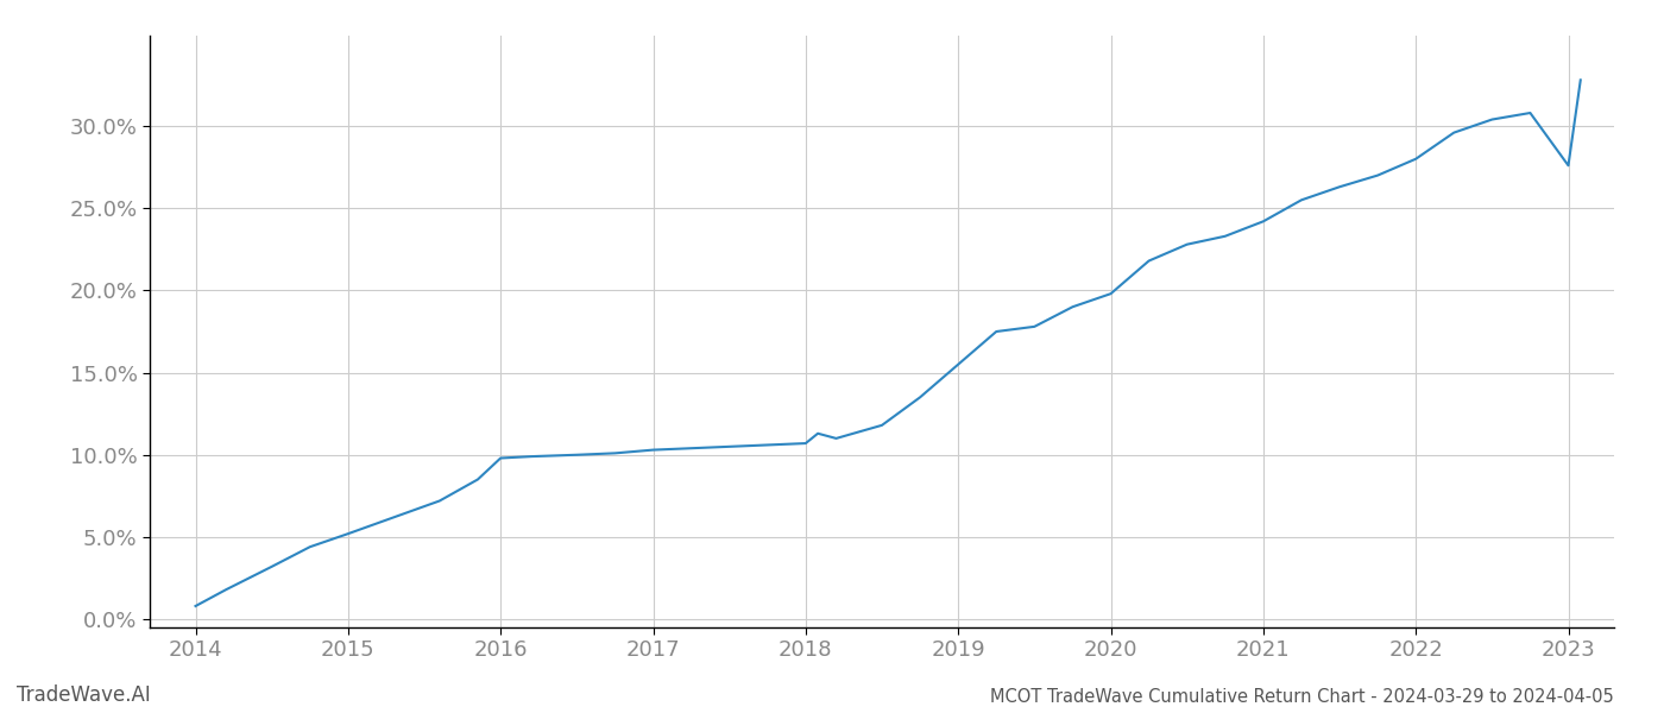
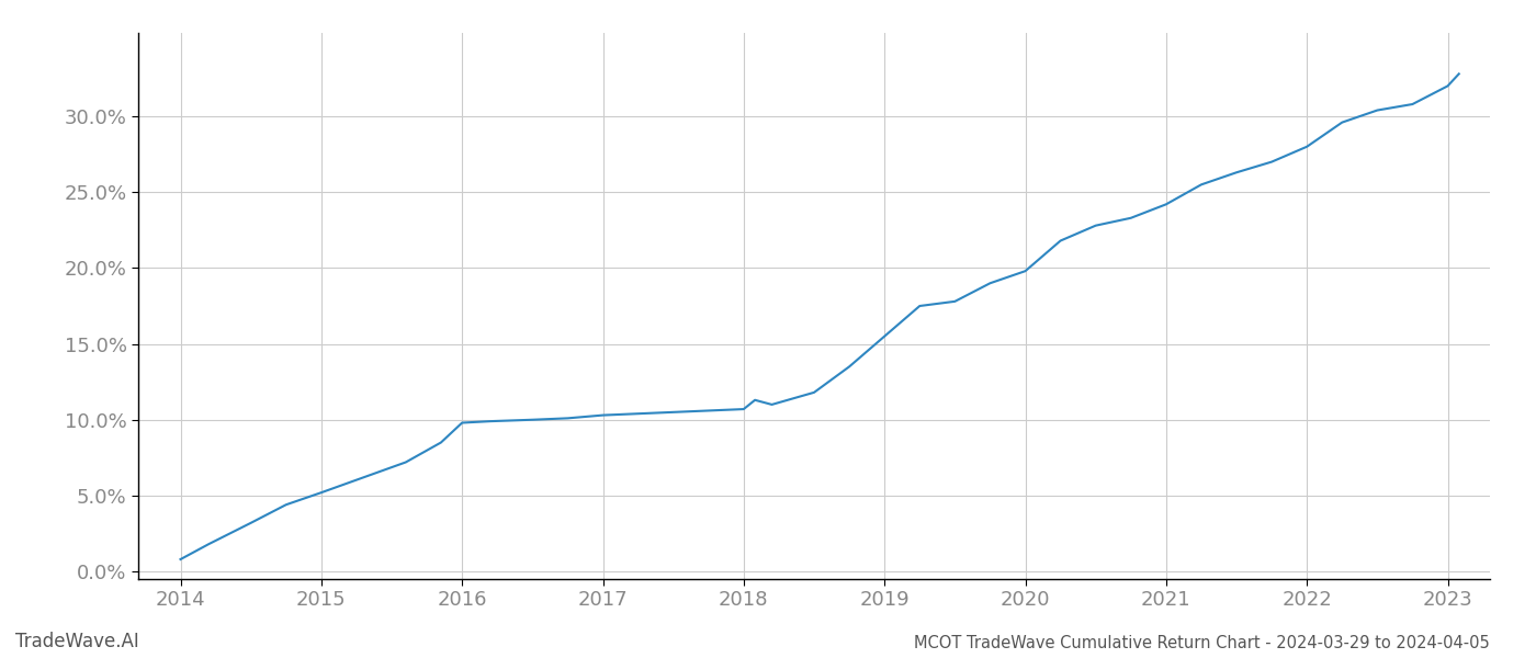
2023: 27.6% -> 32.0%
